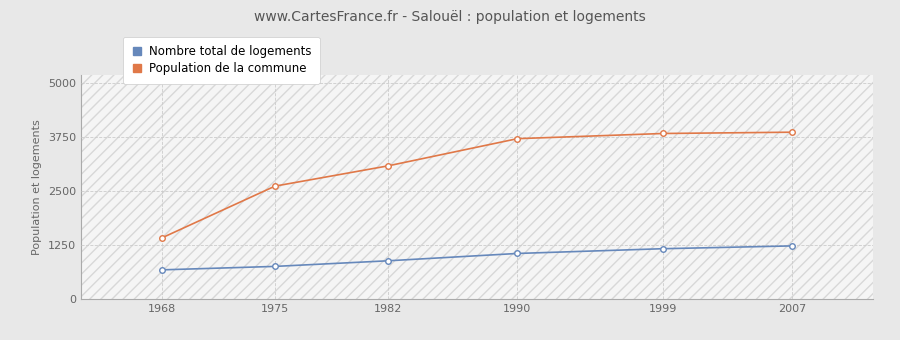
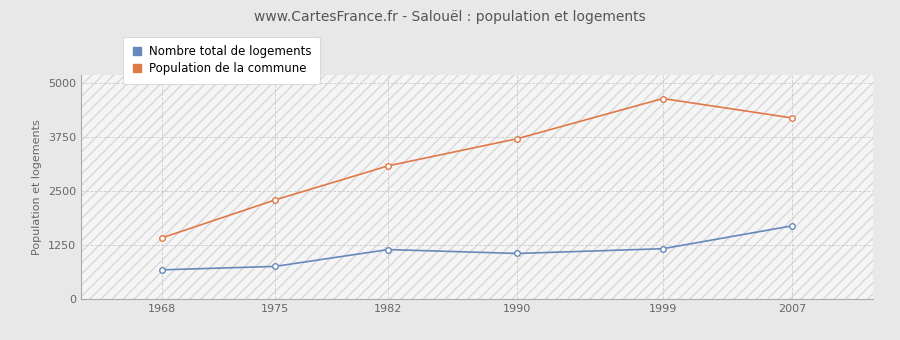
Population de la commune/1975: 2620 -> 2300
Nombre total de logements/1982: 890 -> 1150
Population de la commune/1999: 3840 -> 4650
Nombre total de logements/2007: 1240 -> 1700
Population de la commune/2007: 3870 -> 4200
